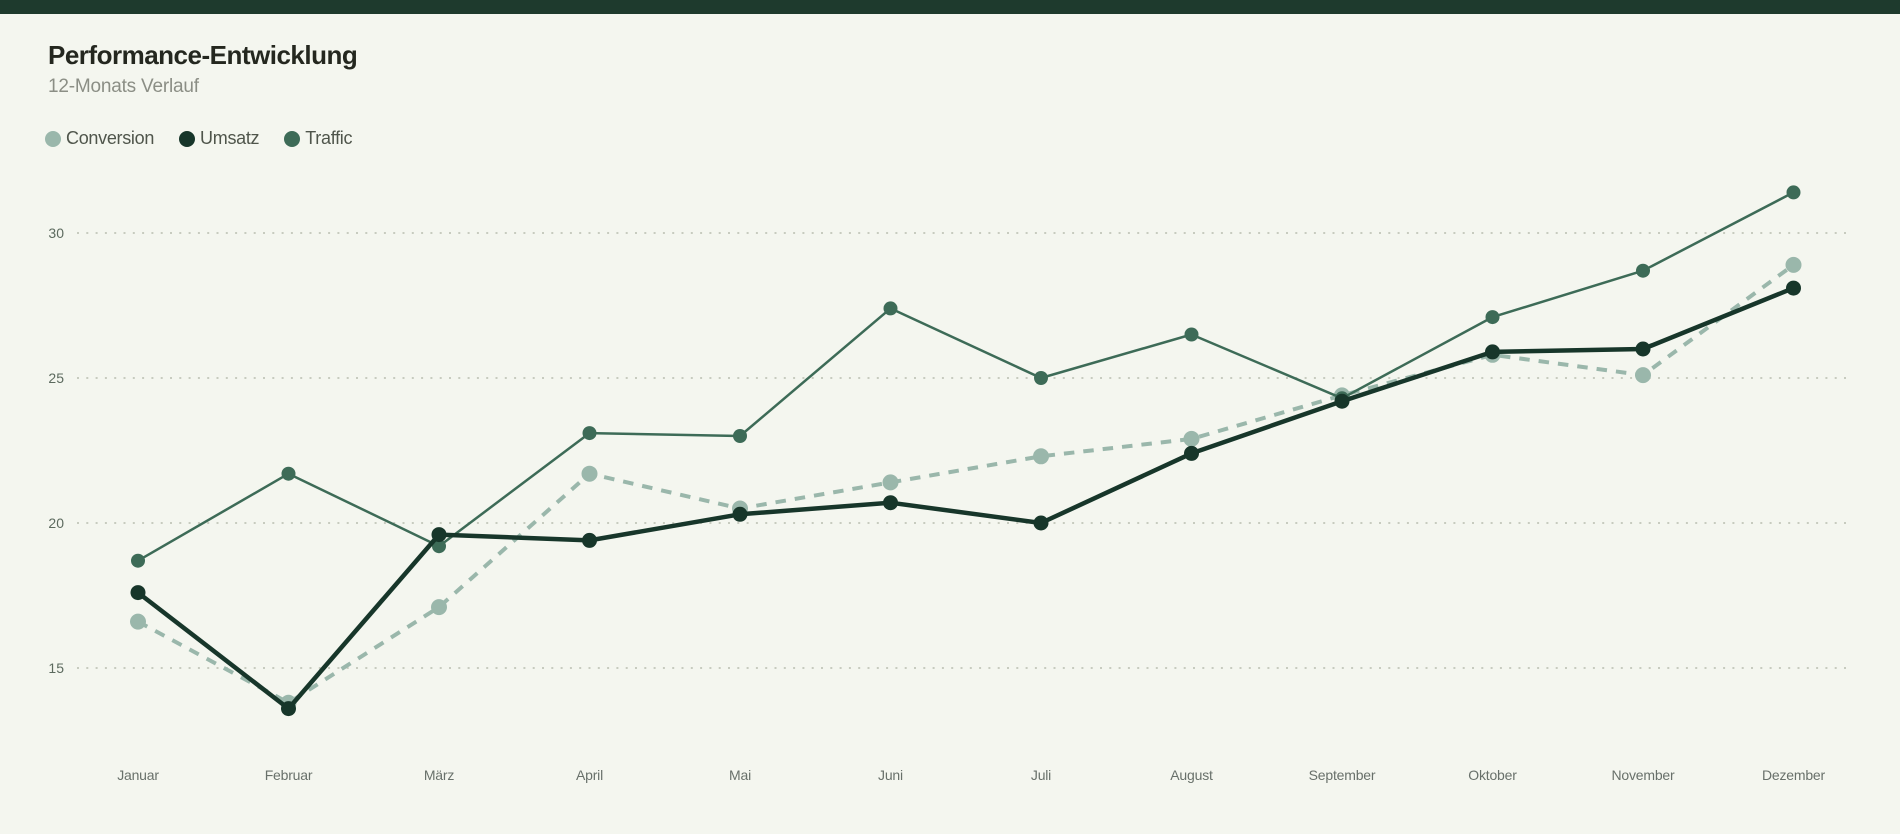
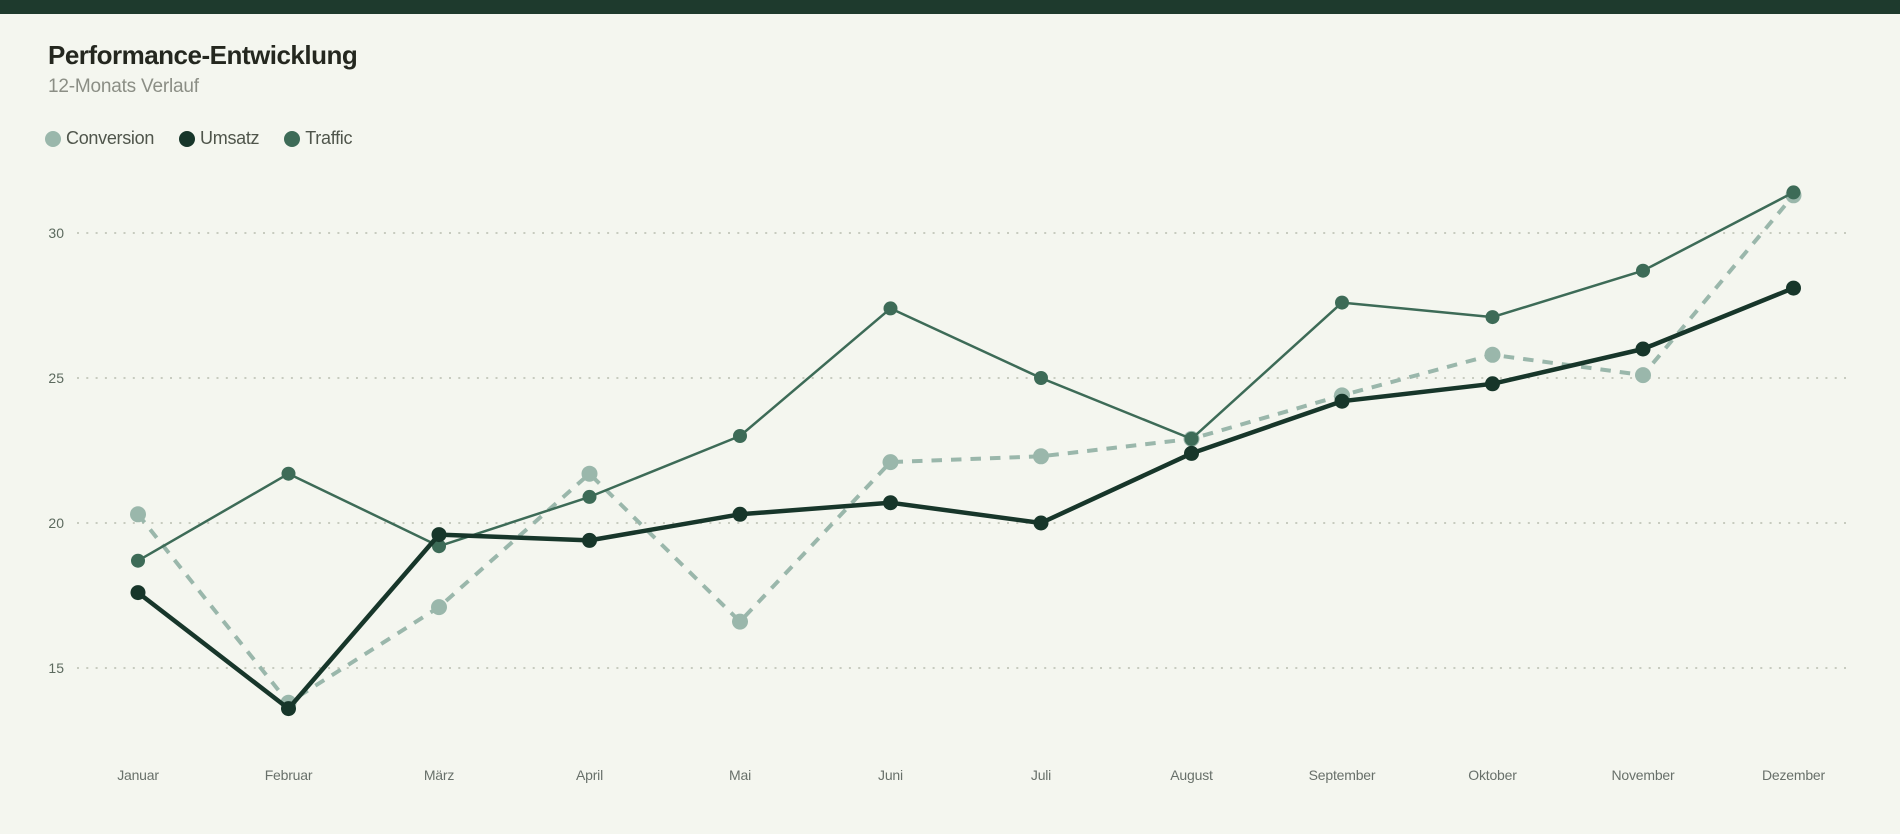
Conversion/Januar: 16.6 -> 20.3
Traffic/April: 23.1 -> 20.9
Conversion/Mai: 20.5 -> 16.6
Conversion/Juni: 21.4 -> 22.1
Traffic/August: 26.5 -> 22.9
Traffic/September: 24.3 -> 27.6
Umsatz/Oktober: 25.9 -> 24.8
Conversion/Dezember: 28.9 -> 31.3
